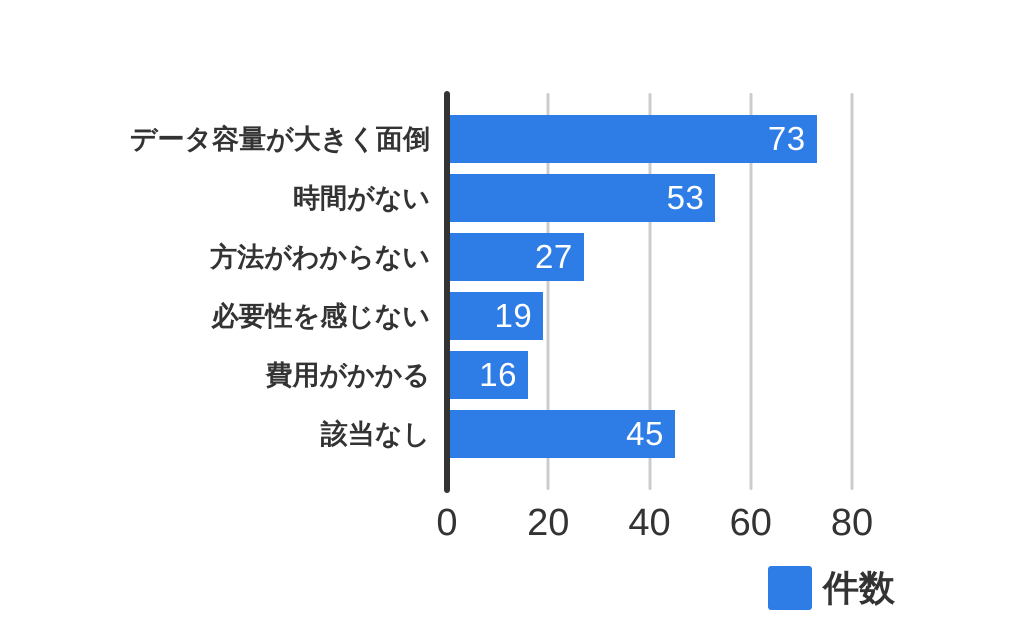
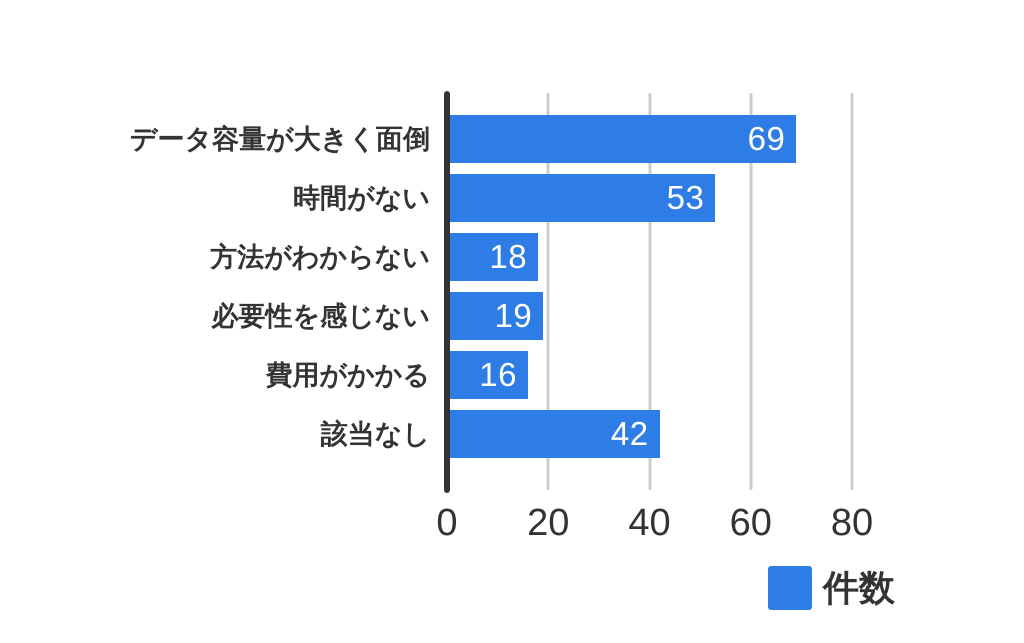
データ容量が大きく面倒: 73 -> 69
方法がわからない: 27 -> 18
該当なし: 45 -> 42
